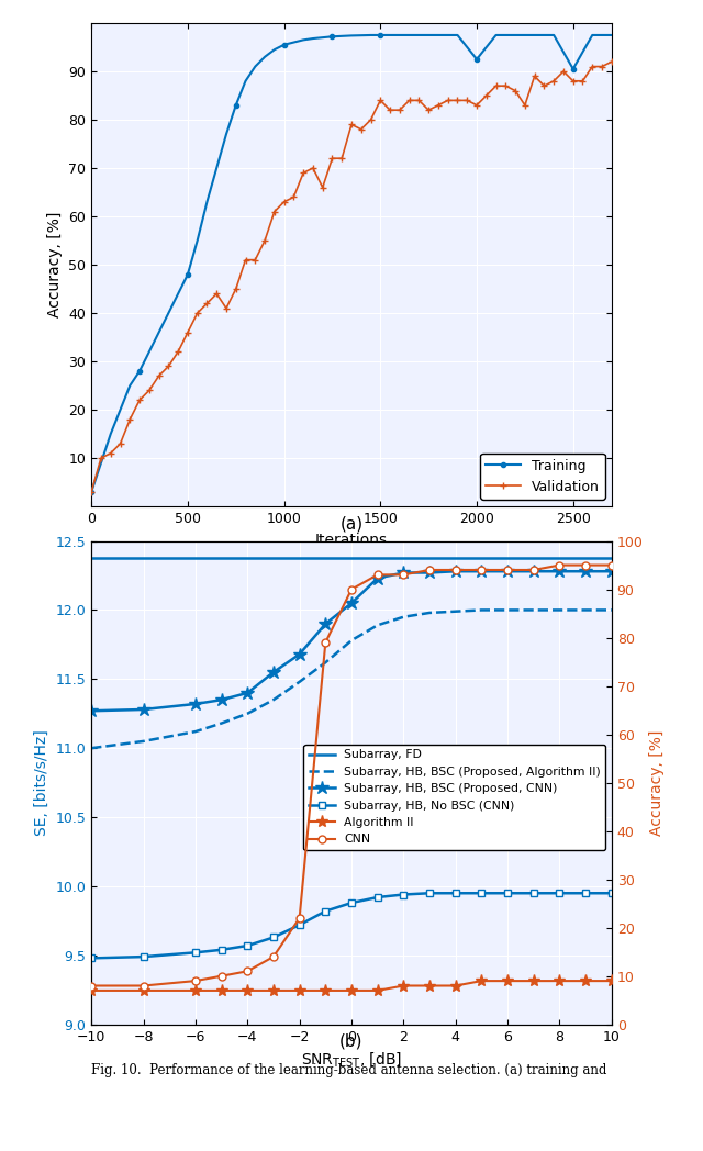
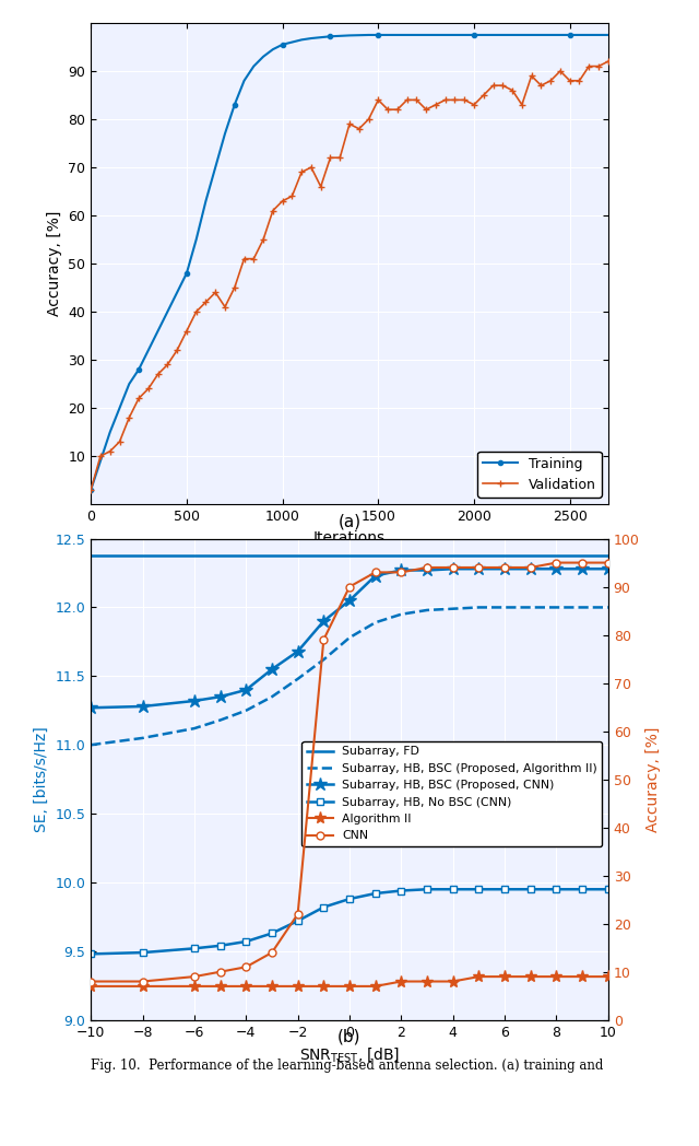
Training/2000: 92.5 -> 97.5
Training/2500: 90.5 -> 97.5
